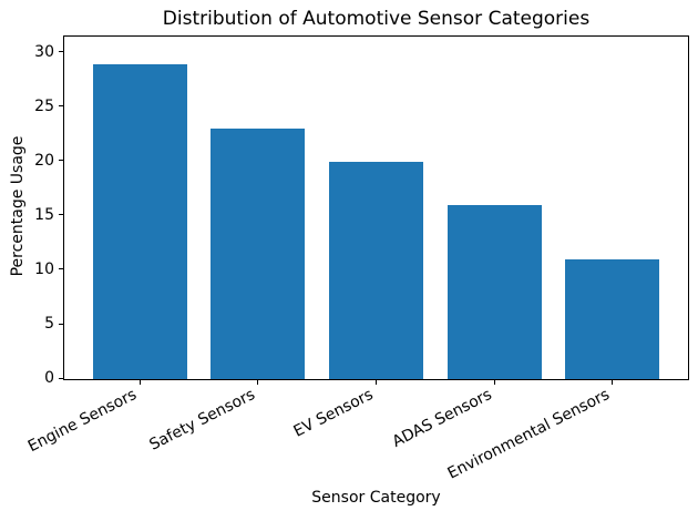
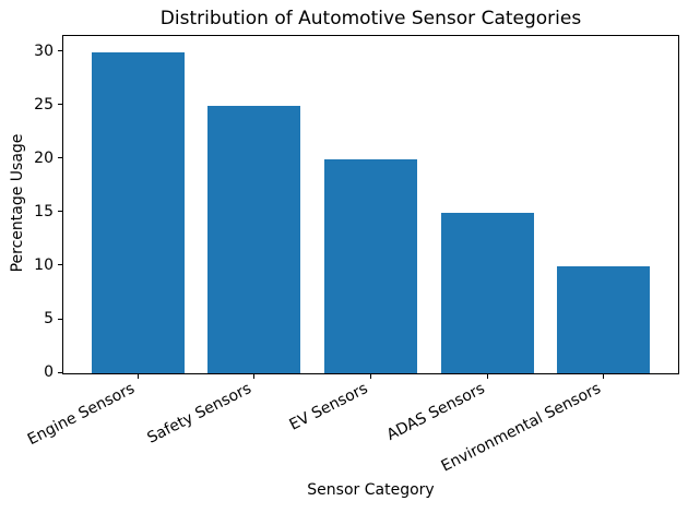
Engine Sensors: 29 -> 30
Safety Sensors: 23 -> 25
ADAS Sensors: 16 -> 15
Environmental Sensors: 11 -> 10
